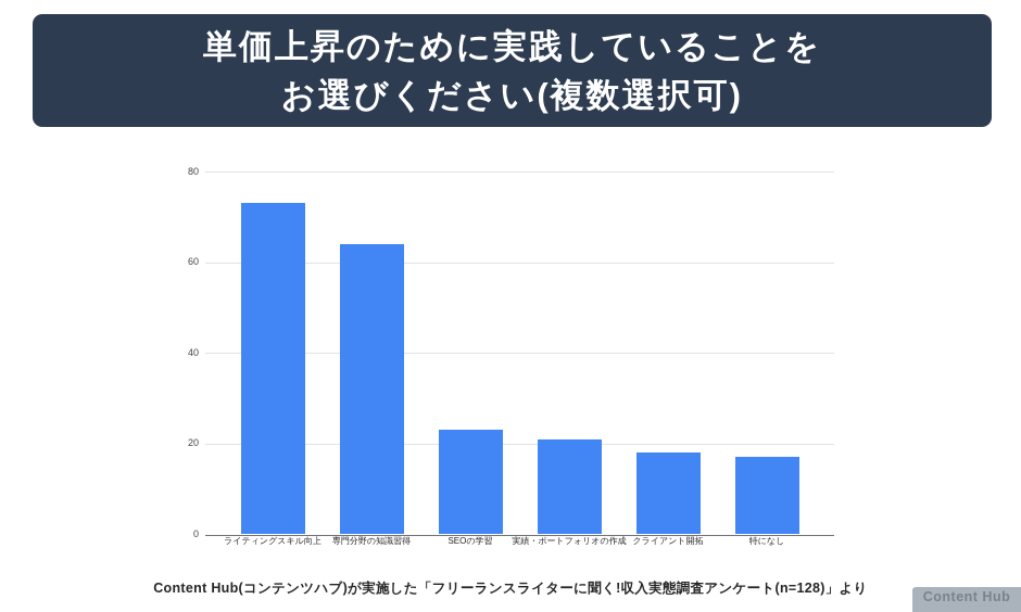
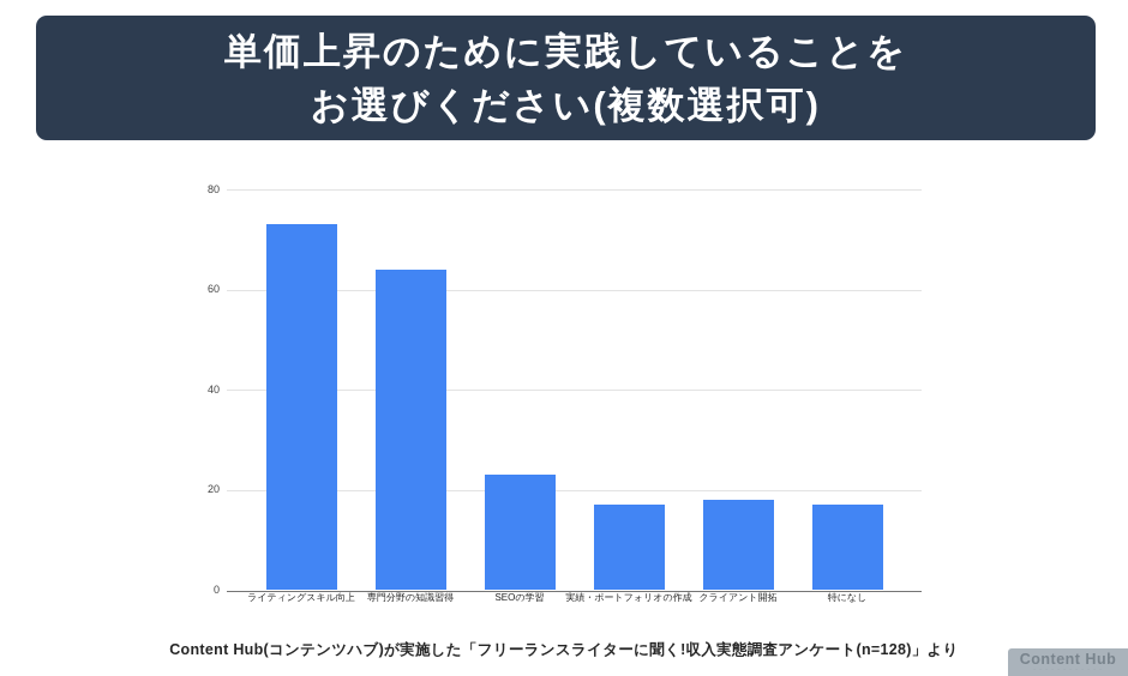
実績・ポートフォリオの作成: 21 -> 17
